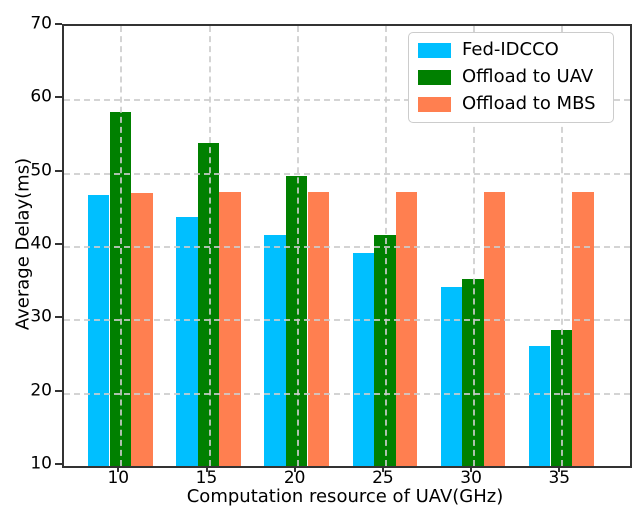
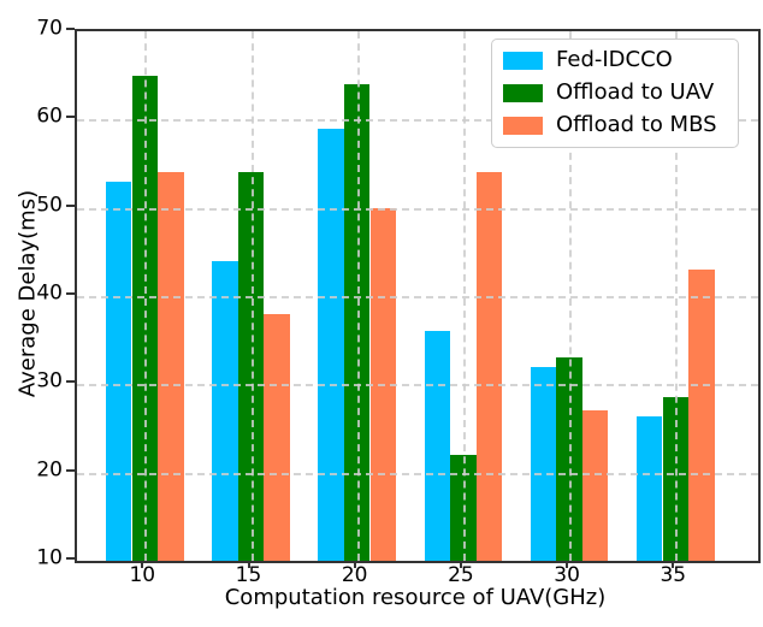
Fed-IDCCO/10: 47 -> 53
Offload to UAV/10: 58 -> 65
Offload to MBS/10: 47 -> 54
Offload to MBS/15: 47 -> 38
Fed-IDCCO/20: 42 -> 59
Offload to UAV/20: 50 -> 64
Offload to MBS/20: 47 -> 50
Fed-IDCCO/25: 39 -> 36
Offload to UAV/25: 42 -> 22
Offload to MBS/25: 47 -> 54
Fed-IDCCO/30: 34 -> 32
Offload to UAV/30: 36 -> 33
Offload to MBS/30: 47 -> 27
Offload to MBS/35: 47 -> 43
